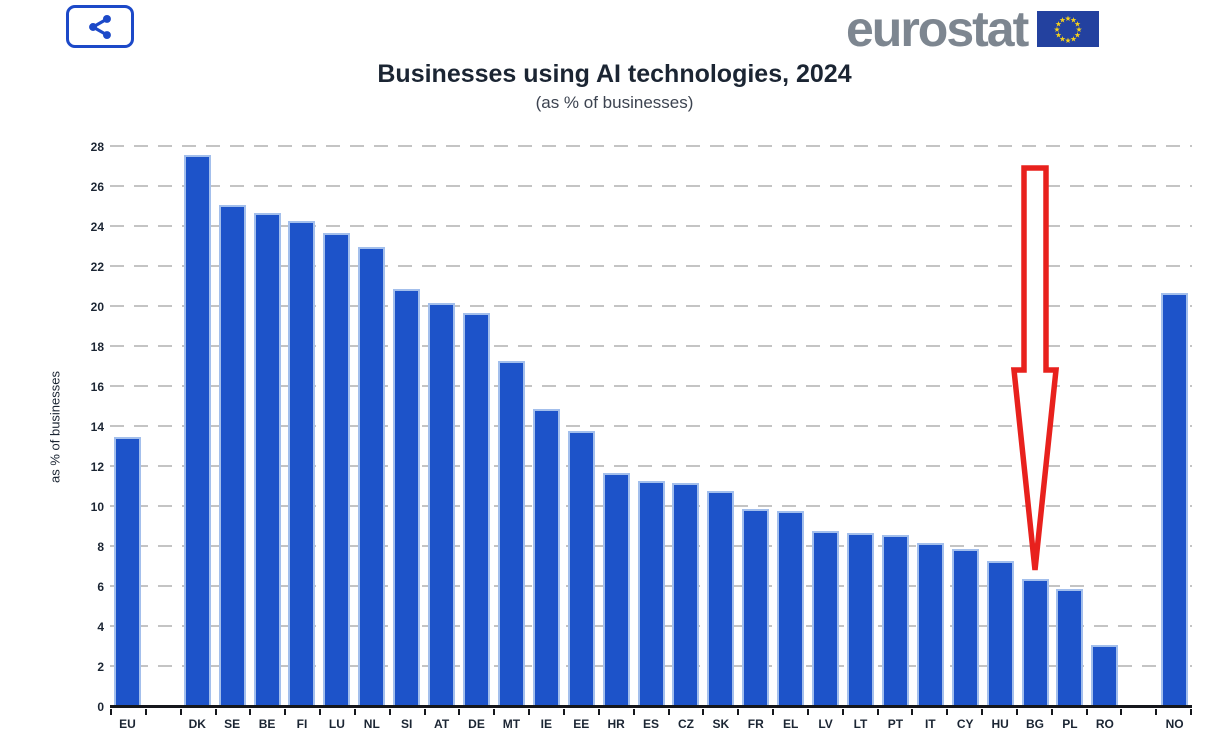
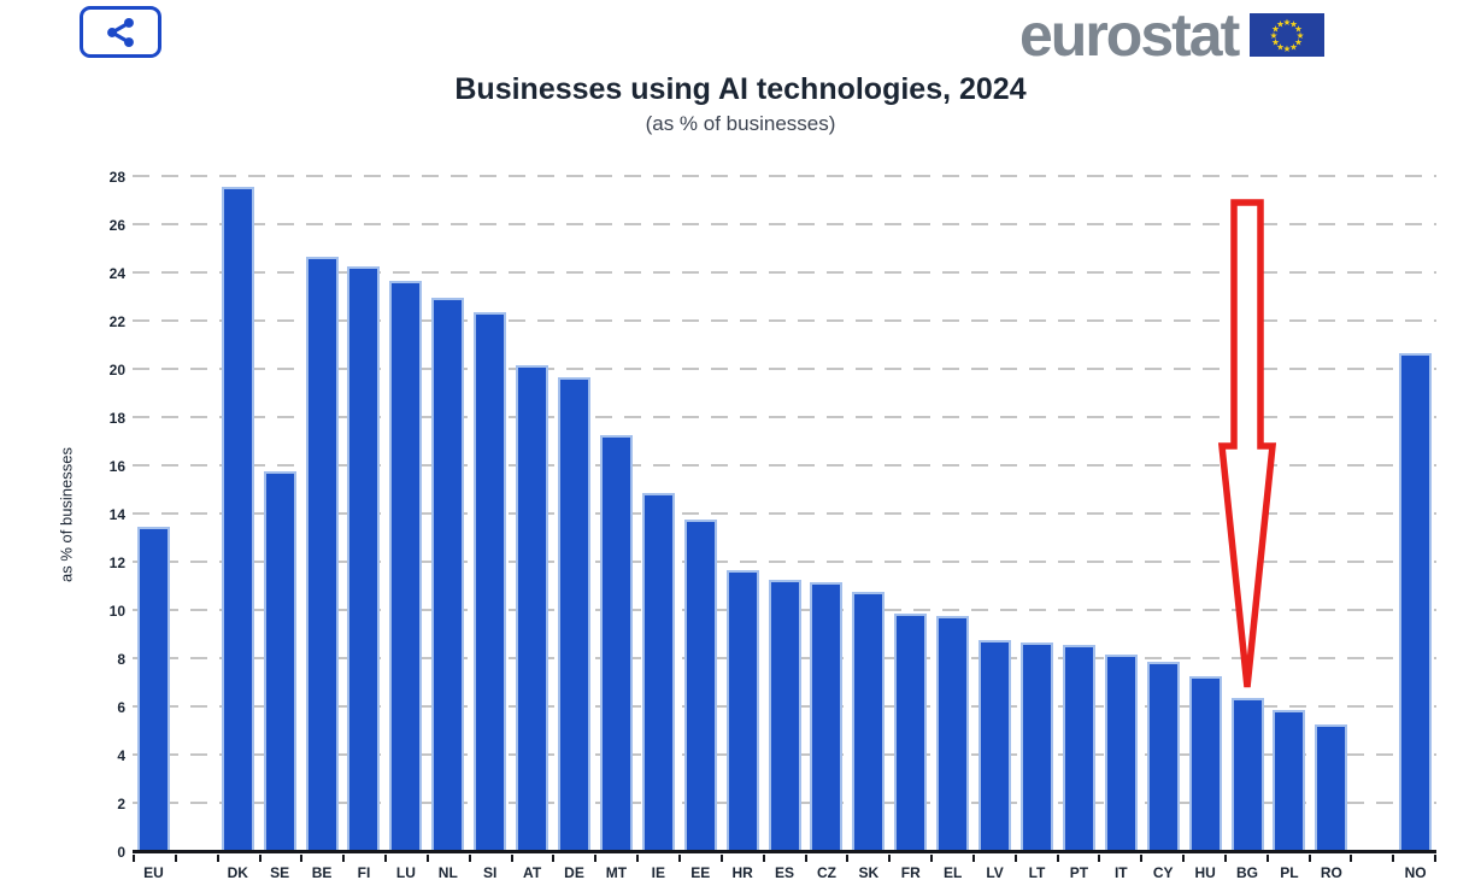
SE: 25.1 -> 15.8
SI: 20.9 -> 22.4
RO: 3.1 -> 5.3
